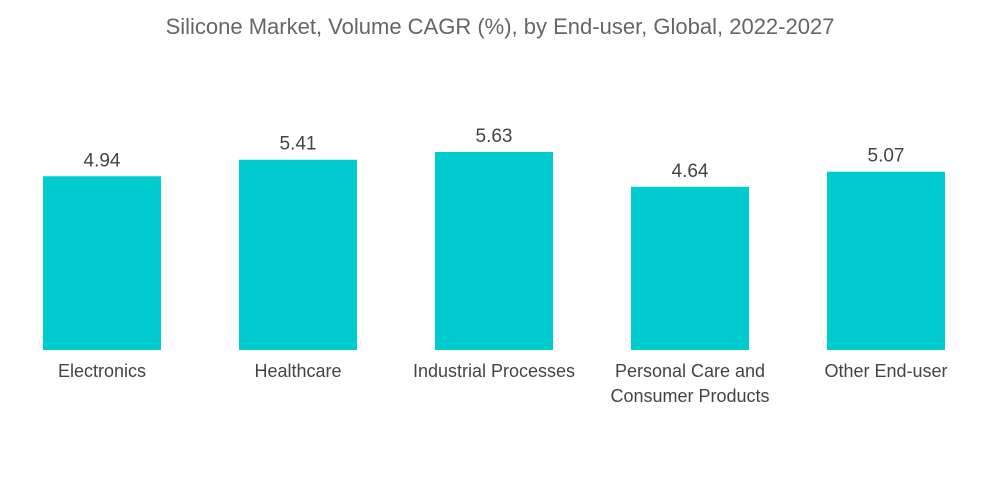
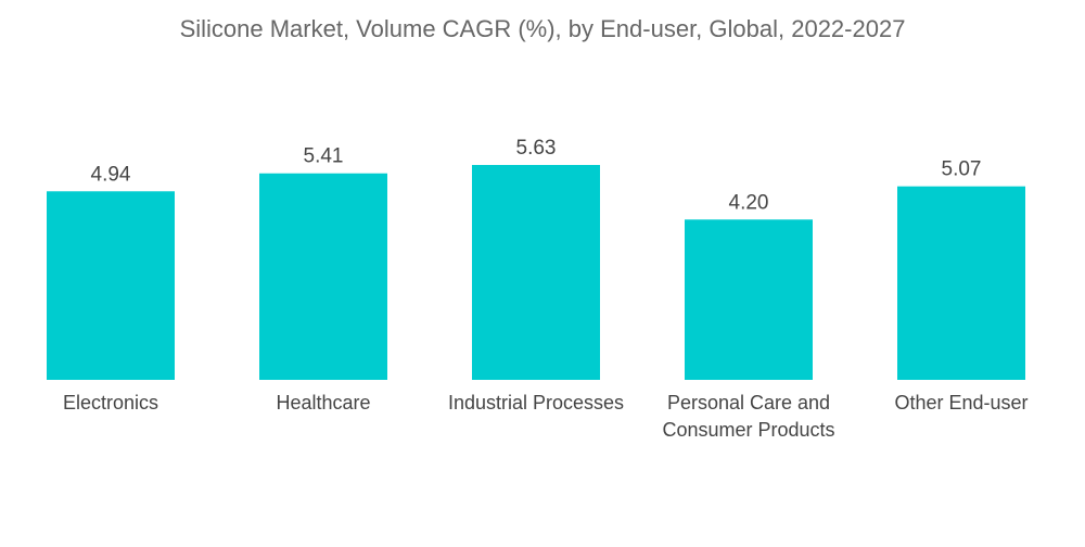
Personal Care and Consumer Products: 4.64 -> 4.20
